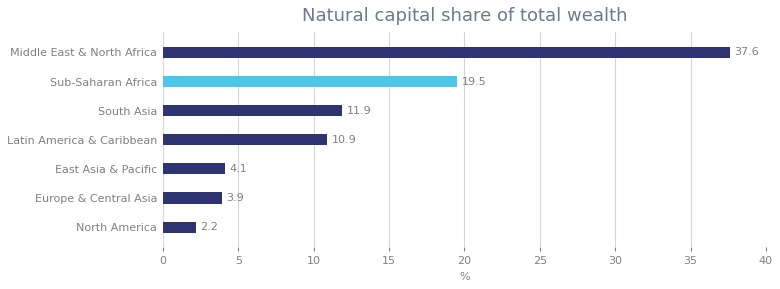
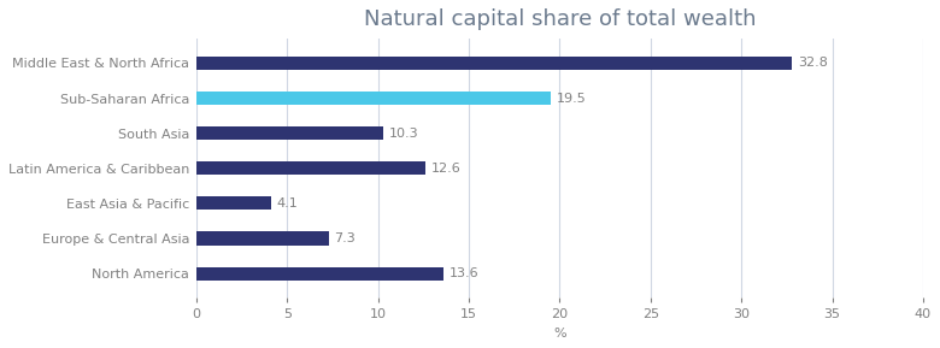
Middle East & North Africa: 37.6 -> 32.8
South Asia: 11.9 -> 10.3
Latin America & Caribbean: 10.9 -> 12.6
Europe & Central Asia: 3.9 -> 7.3
North America: 2.2 -> 13.6
